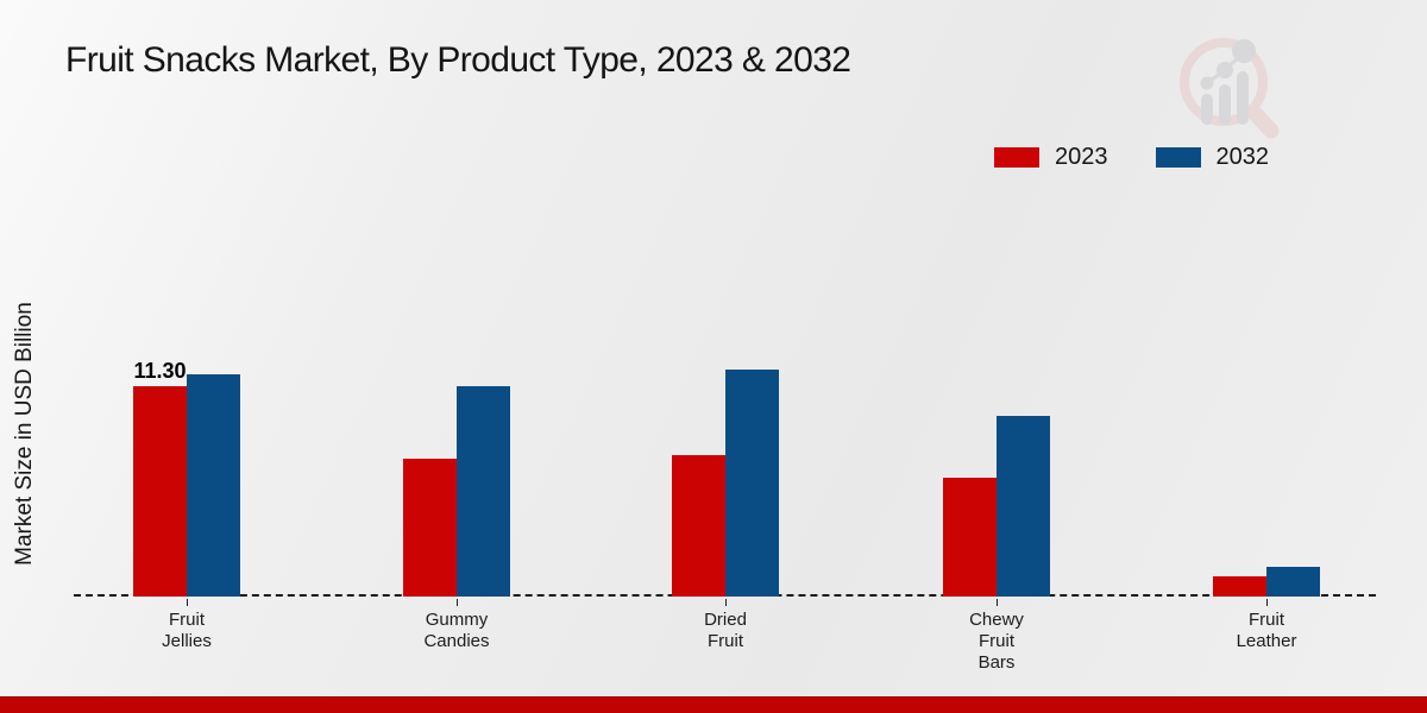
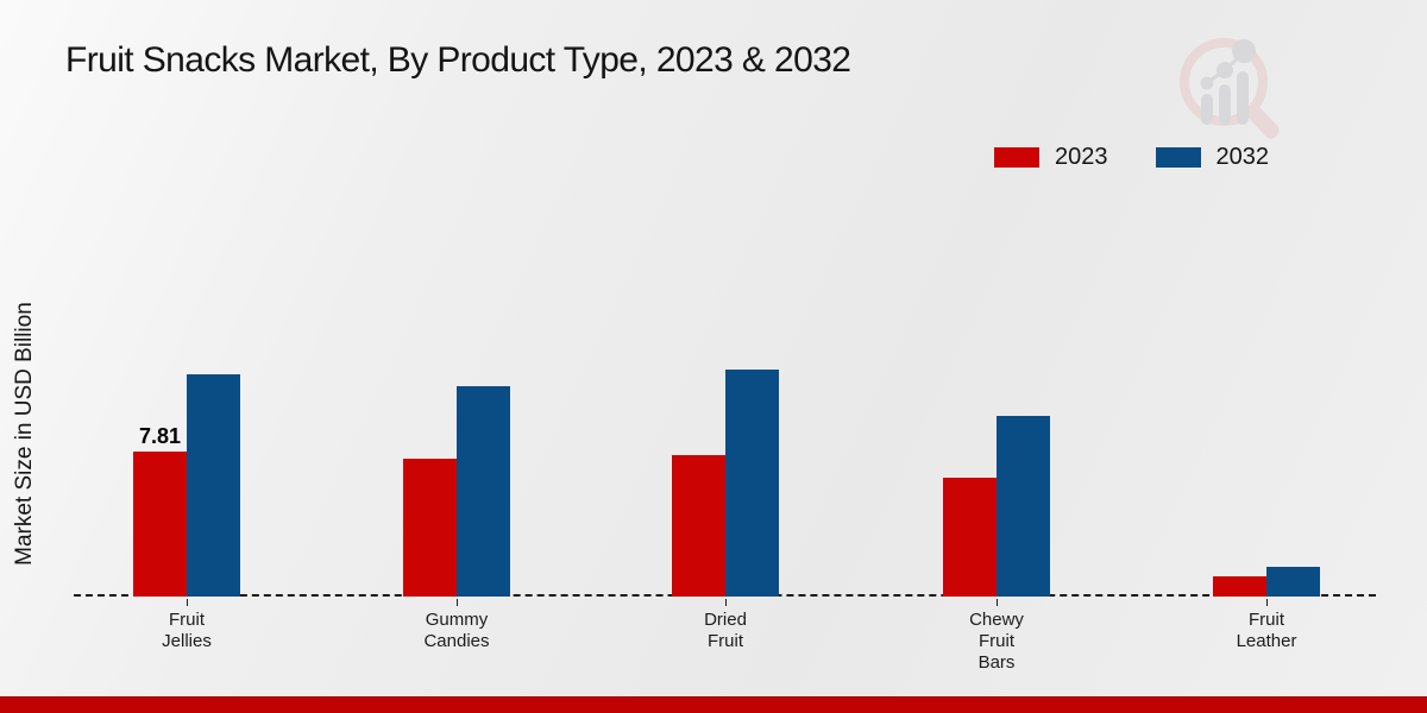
2023/Fruit Jellies: 11.30 -> 7.81
